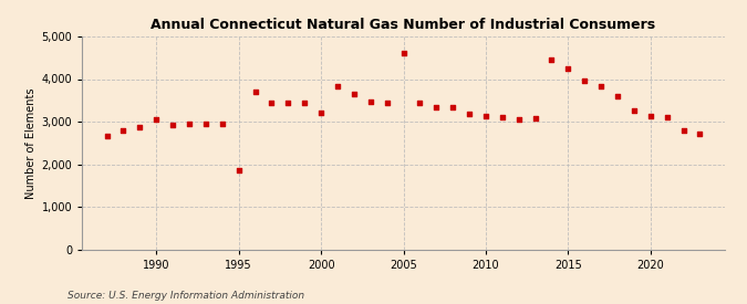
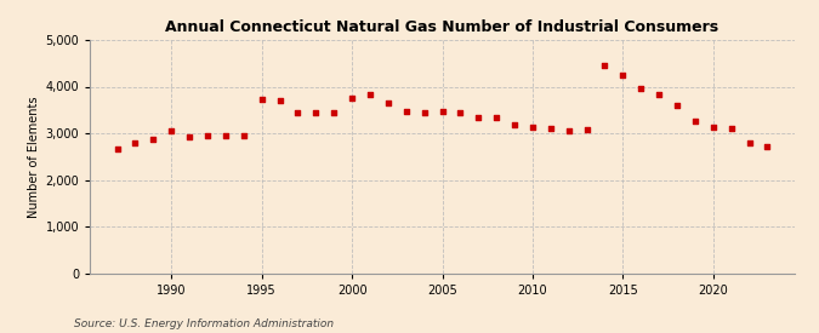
1995: 1,850 -> 3,740
2000: 3,200 -> 3,750
2005: 4,600 -> 3,460
